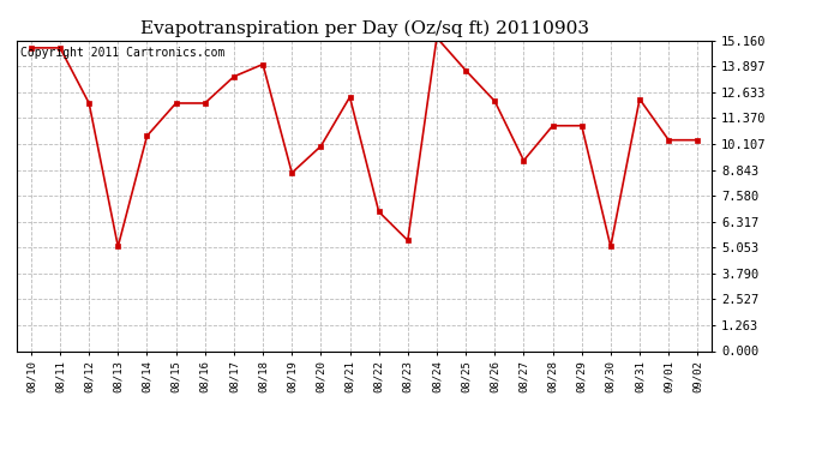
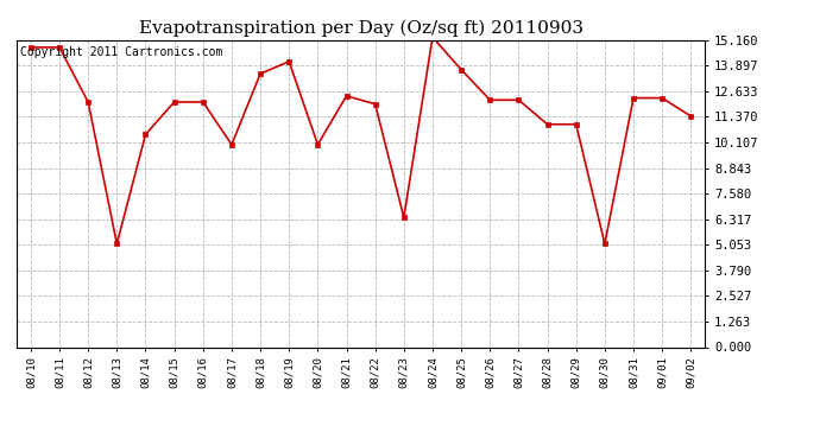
08/17: 13.4 -> 10.0
08/18: 14.0 -> 13.5
08/19: 8.7 -> 14.1
08/22: 6.8 -> 12.0
08/23: 5.4 -> 6.4
08/27: 9.3 -> 12.2
09/01: 10.3 -> 12.3
09/02: 10.3 -> 11.4
